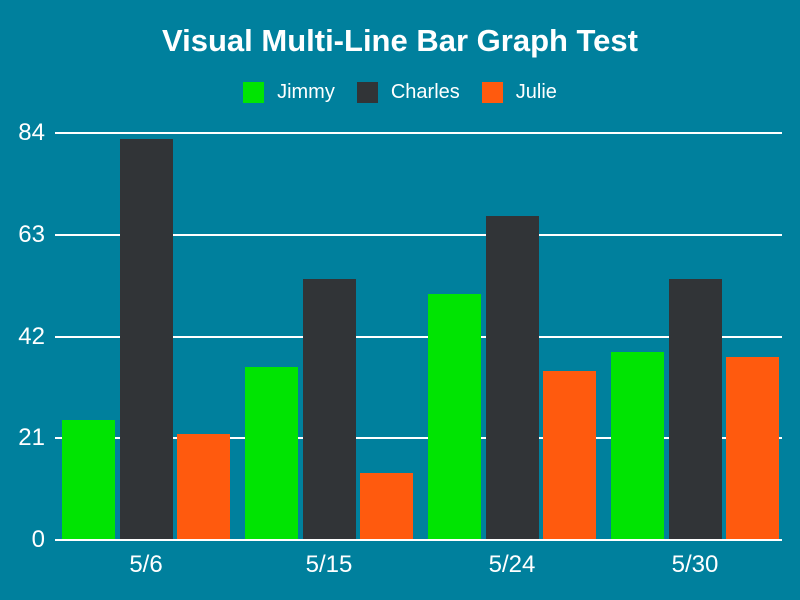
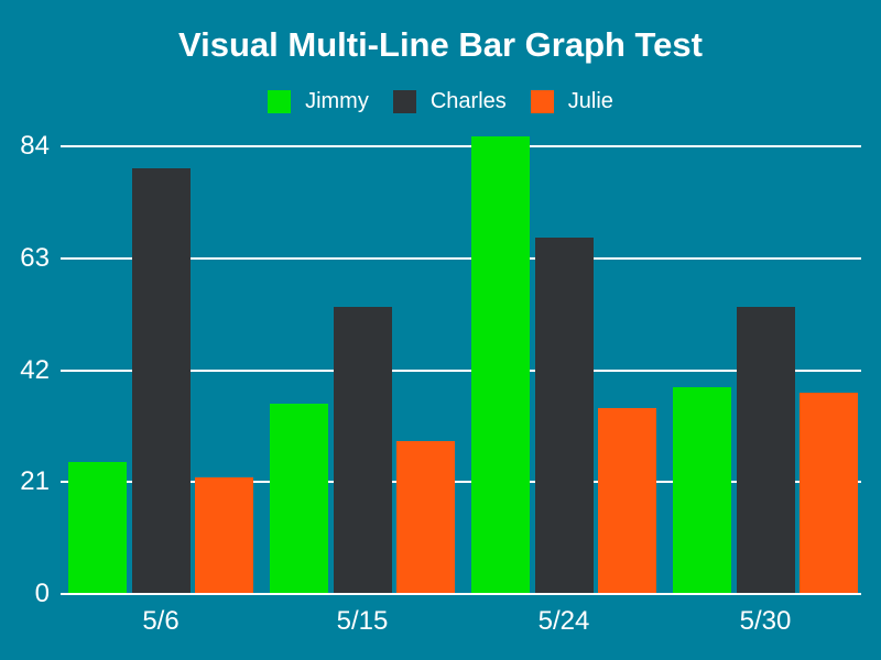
Charles/5/6: 83 -> 80
Julie/5/15: 14 -> 29
Jimmy/5/24: 51 -> 86
